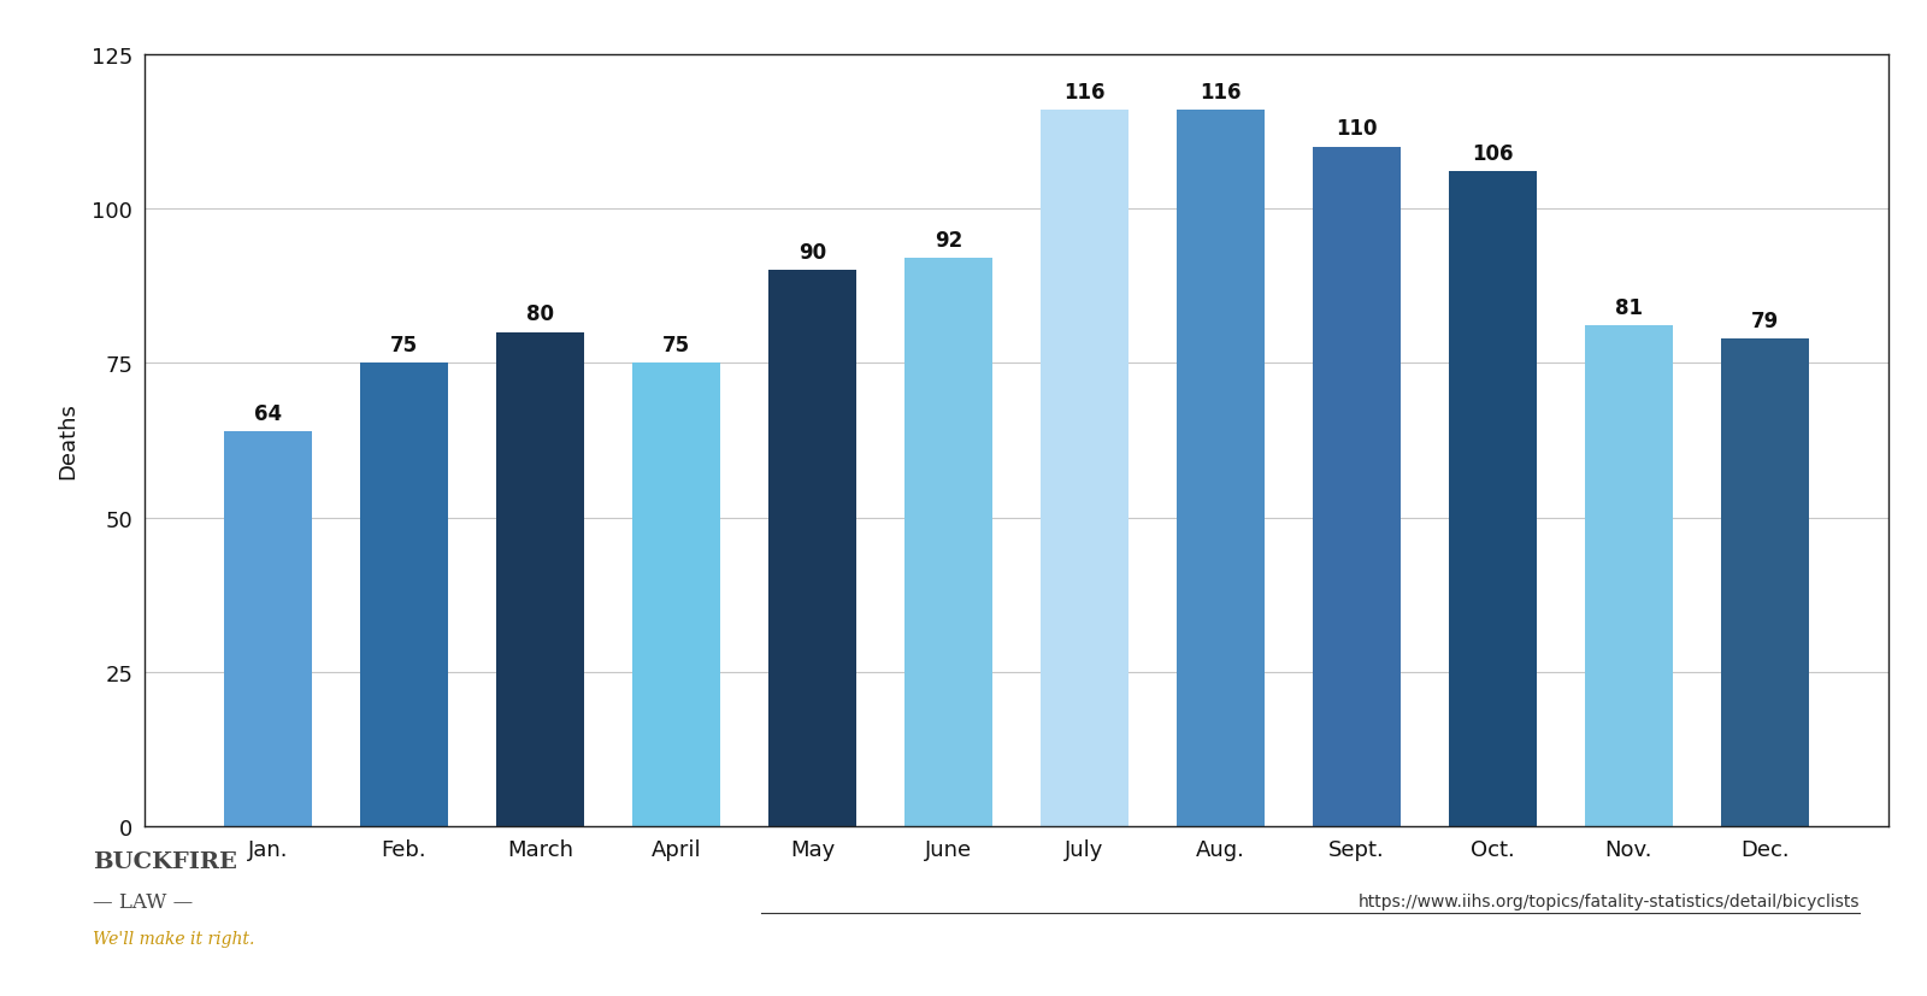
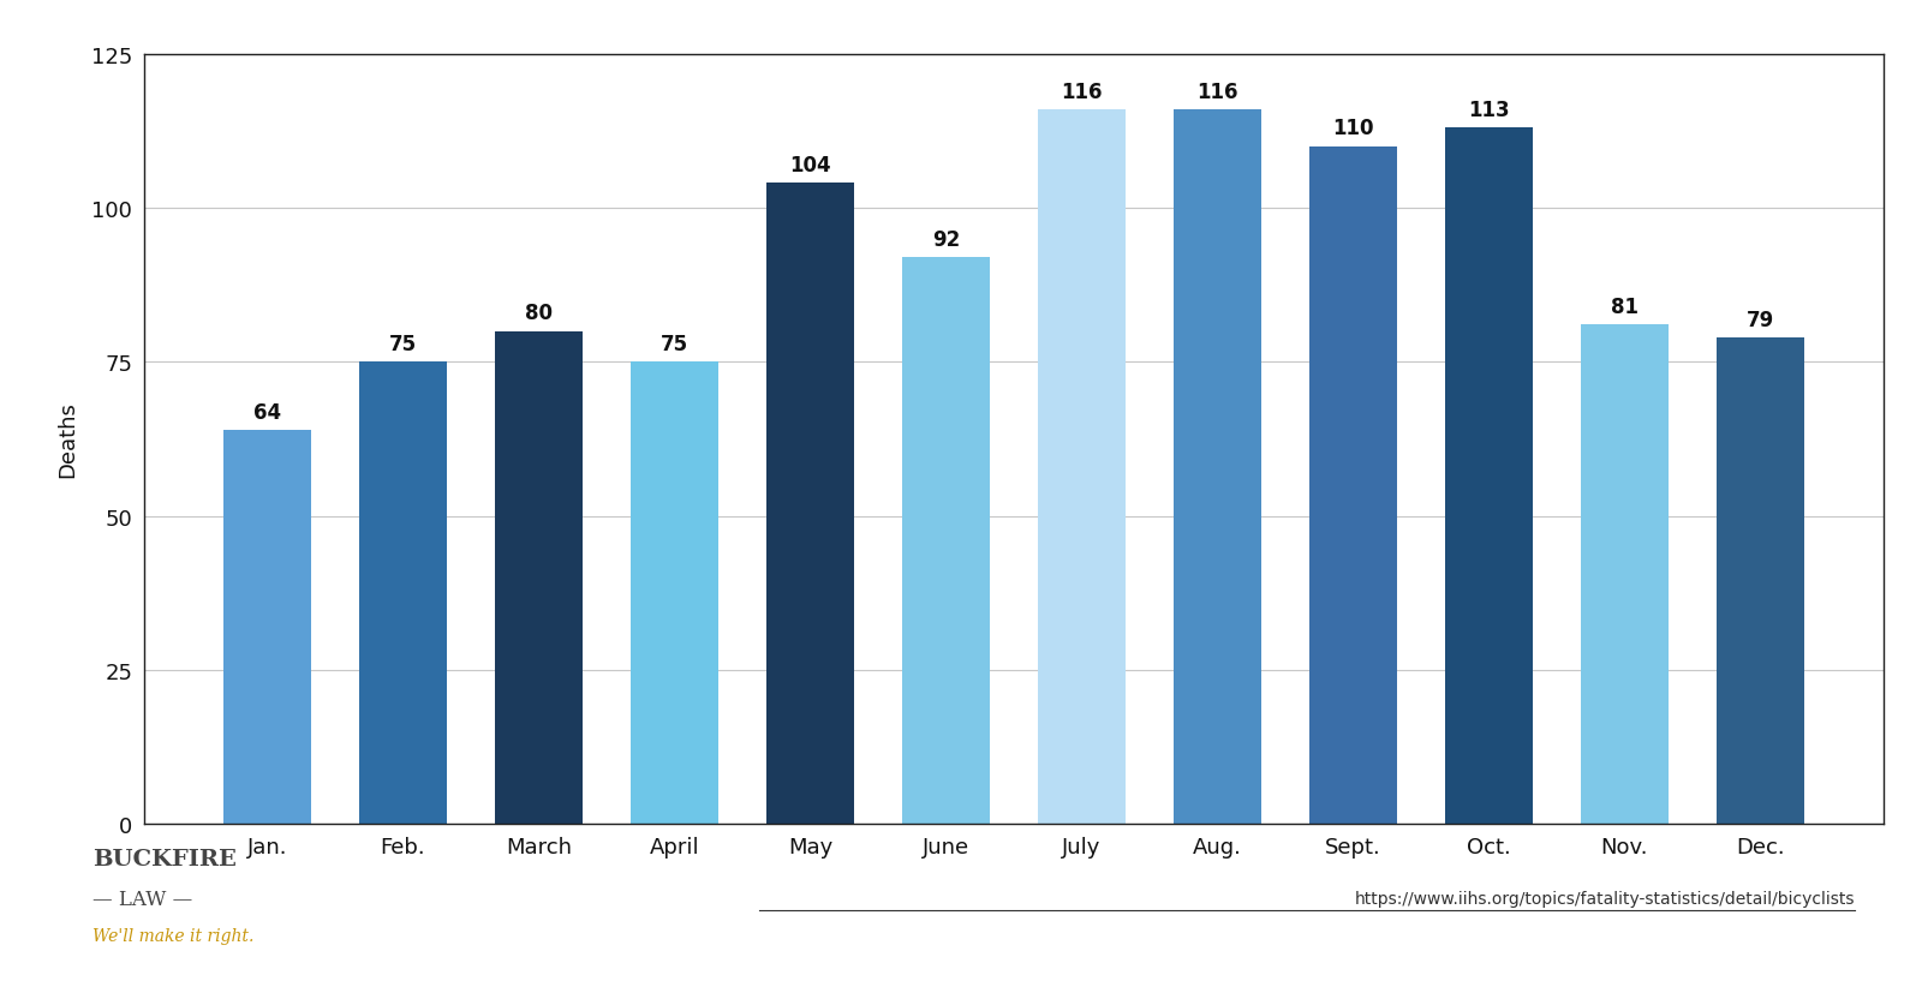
May: 90 -> 104
Oct.: 106 -> 113
